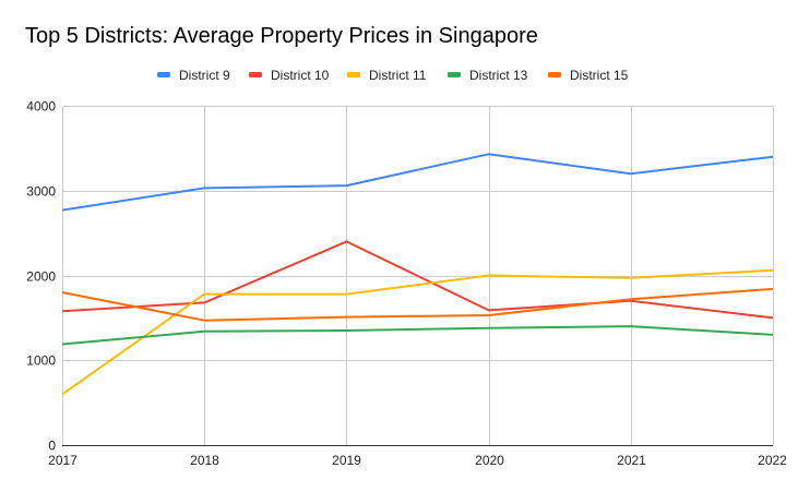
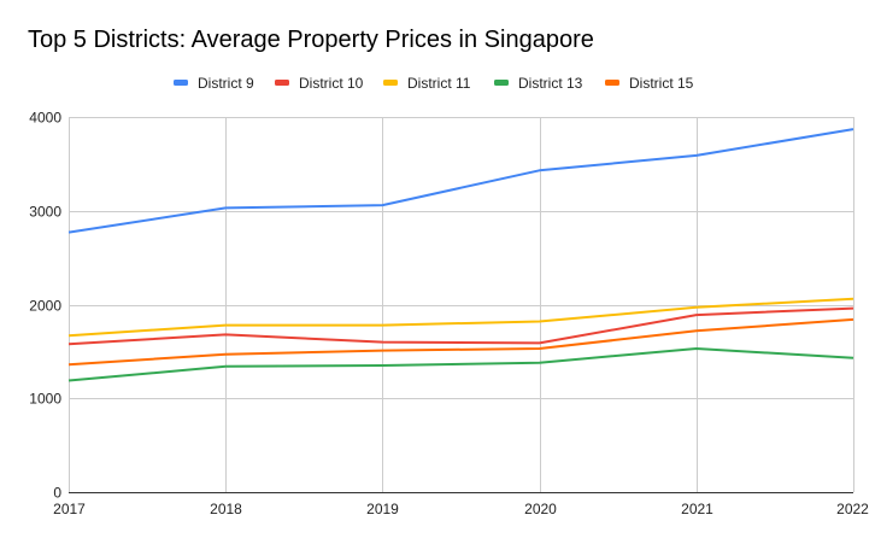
District 11/2017: 600 -> 1700
District 15/2017: 1800 -> 1400
District 10/2019: 2400 -> 1600
District 11/2020: 2000 -> 1800
District 9/2021: 3200 -> 3600
District 10/2021: 1700 -> 1900
District 13/2021: 1400 -> 1500
District 9/2022: 3400 -> 3900
District 10/2022: 1500 -> 2000
District 13/2022: 1300 -> 1400
